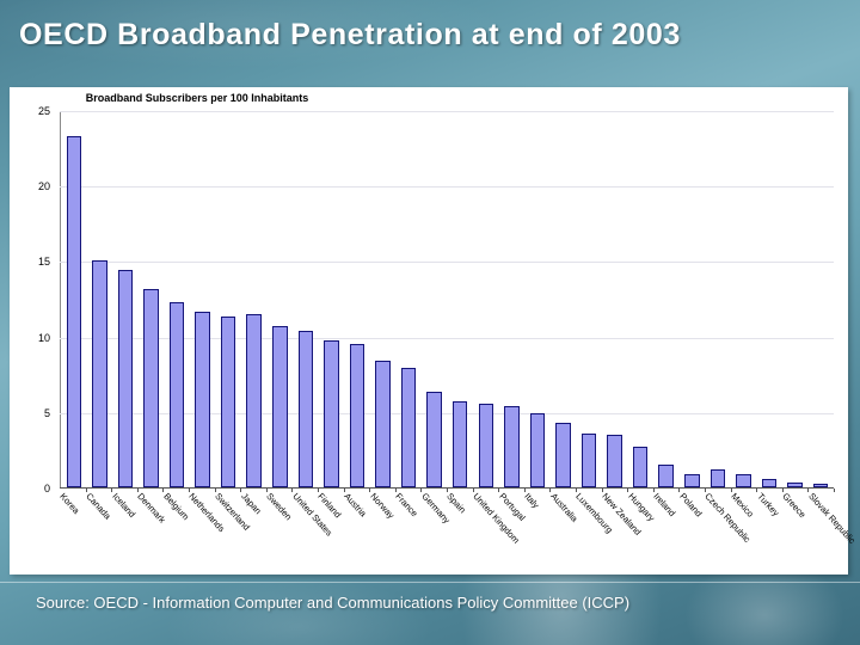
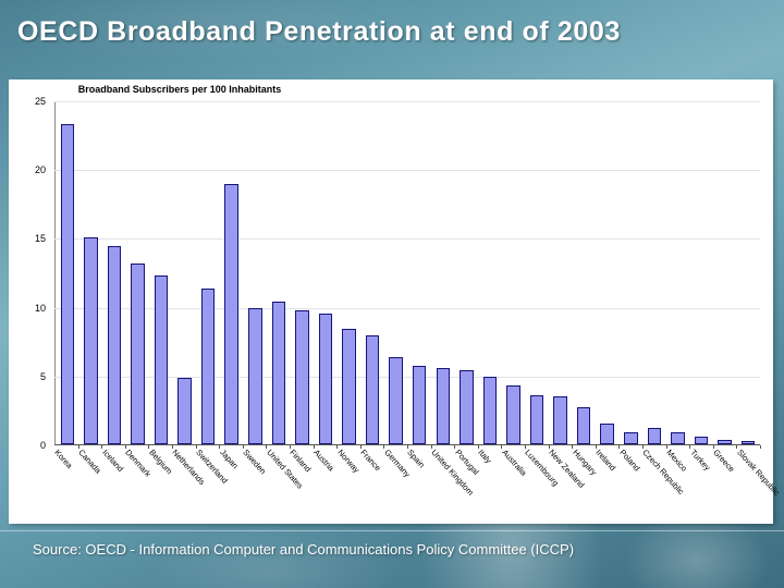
Netherlands: 11.6 -> 4.8
Japan: 11.5 -> 18.9
Sweden: 10.7 -> 9.9
